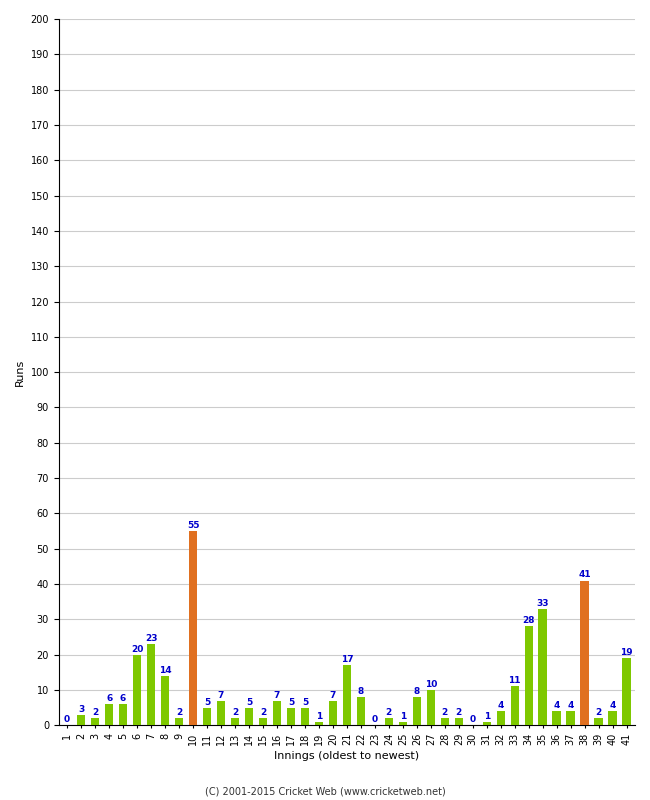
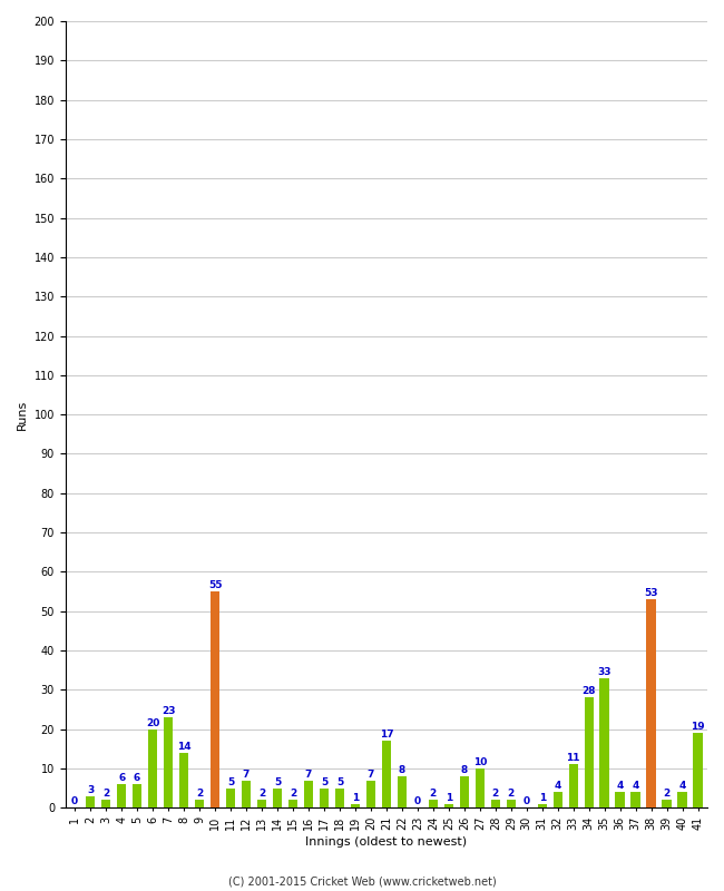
38: 41 -> 53
